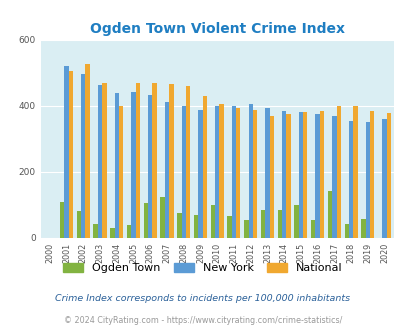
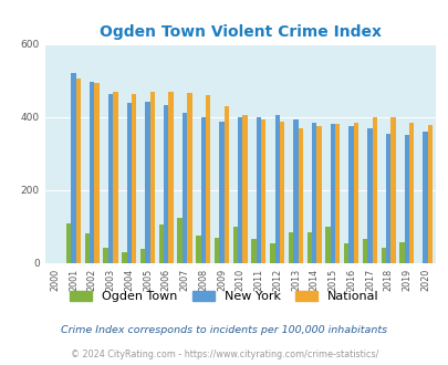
National/2002: 525 -> 494
National/2004: 400 -> 463
Ogden Town/2017: 140 -> 65
